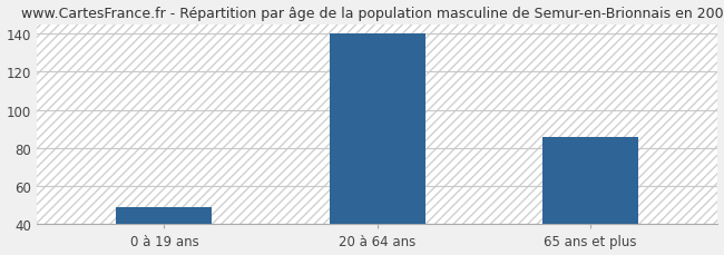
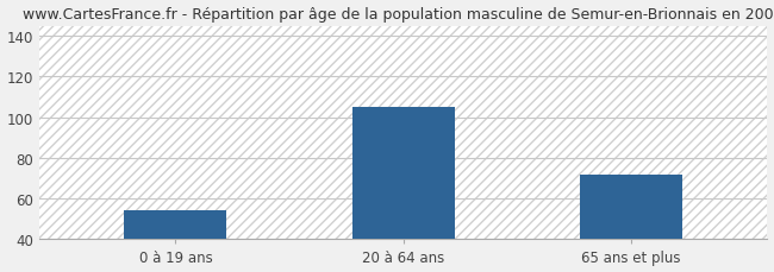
0 à 19 ans: 49 -> 54
20 à 64 ans: 140 -> 105
65 ans et plus: 86 -> 72
